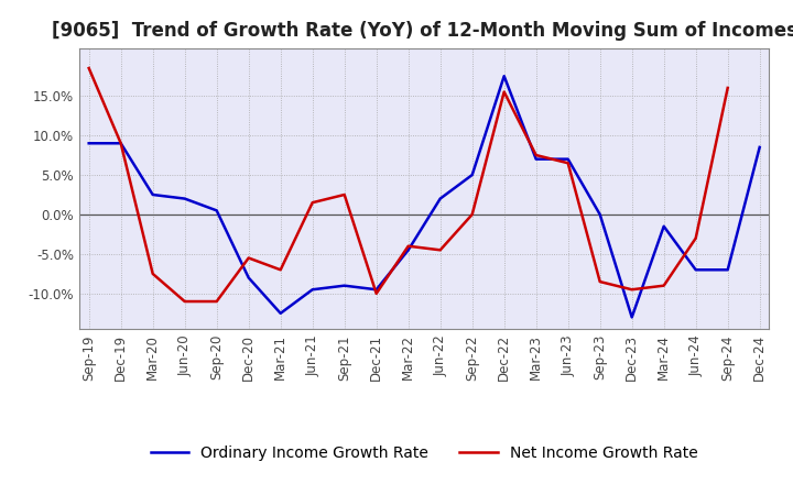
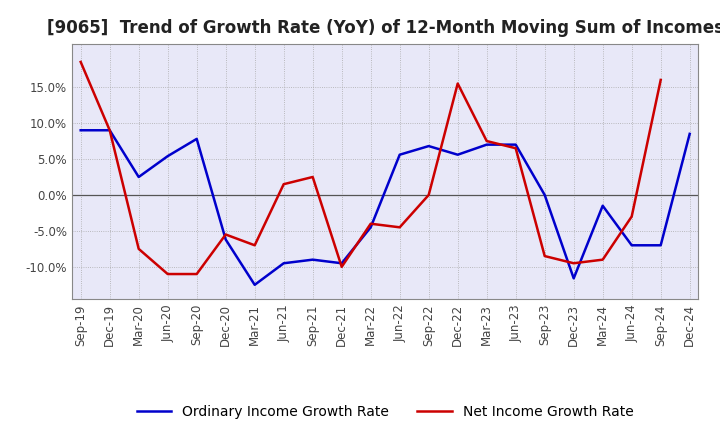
Ordinary Income Growth Rate/Jun-20: 2.0% -> 5.4%
Ordinary Income Growth Rate/Sep-20: 0.5% -> 7.8%
Ordinary Income Growth Rate/Dec-20: -8.0% -> -6.2%
Ordinary Income Growth Rate/Jun-22: 2.0% -> 5.6%
Ordinary Income Growth Rate/Sep-22: 5.0% -> 6.8%
Ordinary Income Growth Rate/Dec-22: 17.5% -> 5.6%
Ordinary Income Growth Rate/Dec-23: -13.0% -> -11.6%
